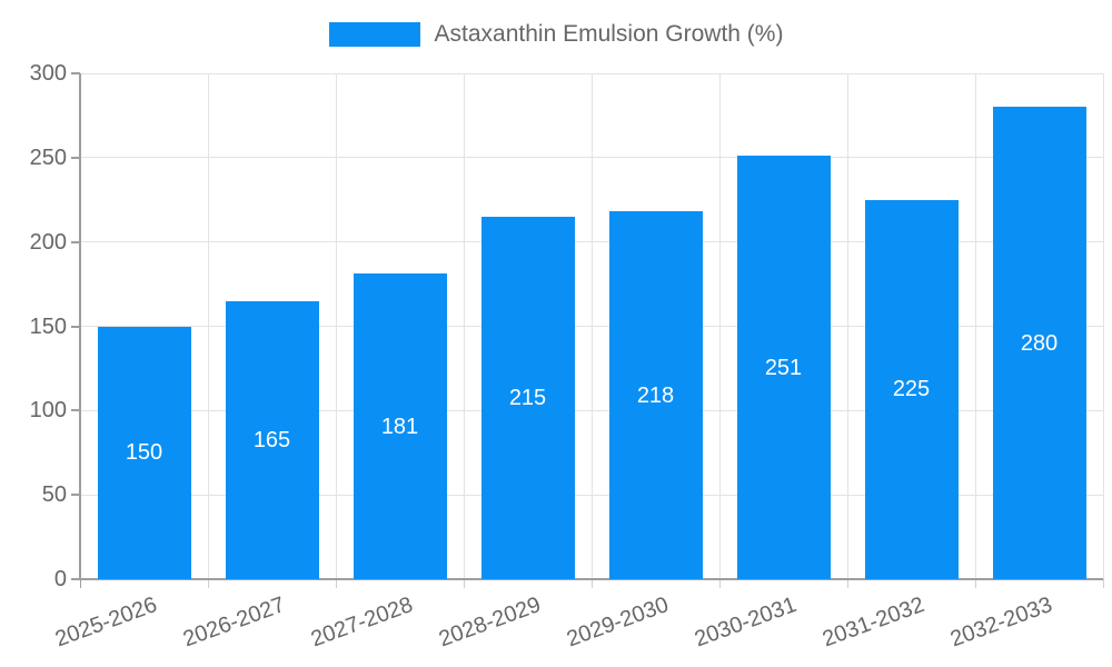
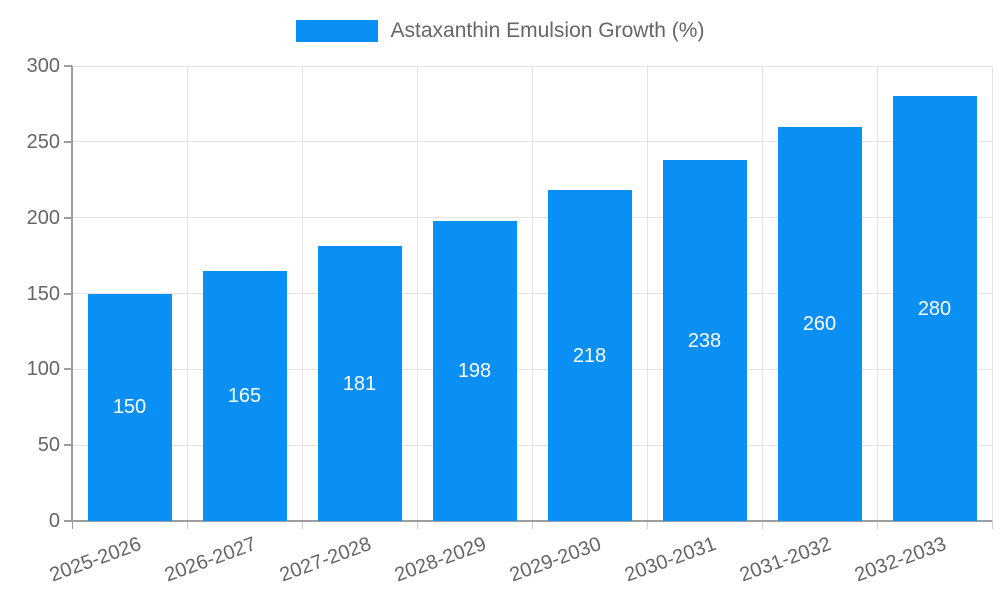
2028-2029: 215 -> 198
2030-2031: 251 -> 238
2031-2032: 225 -> 260
